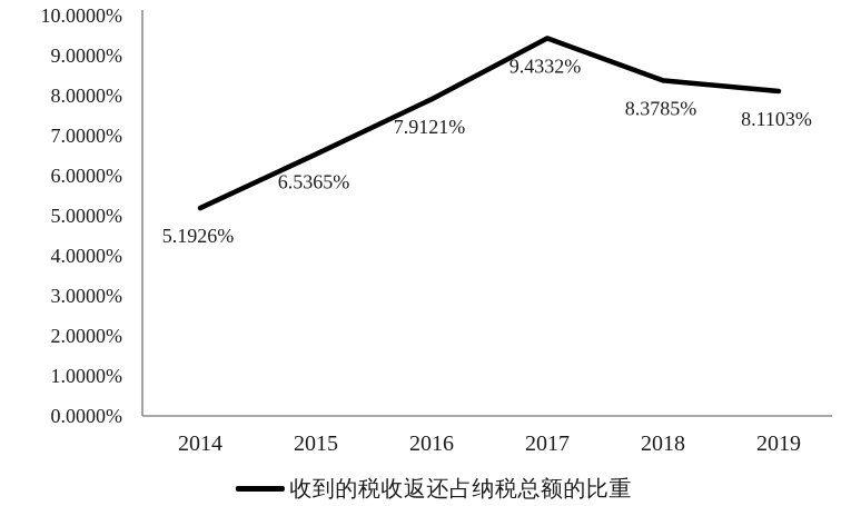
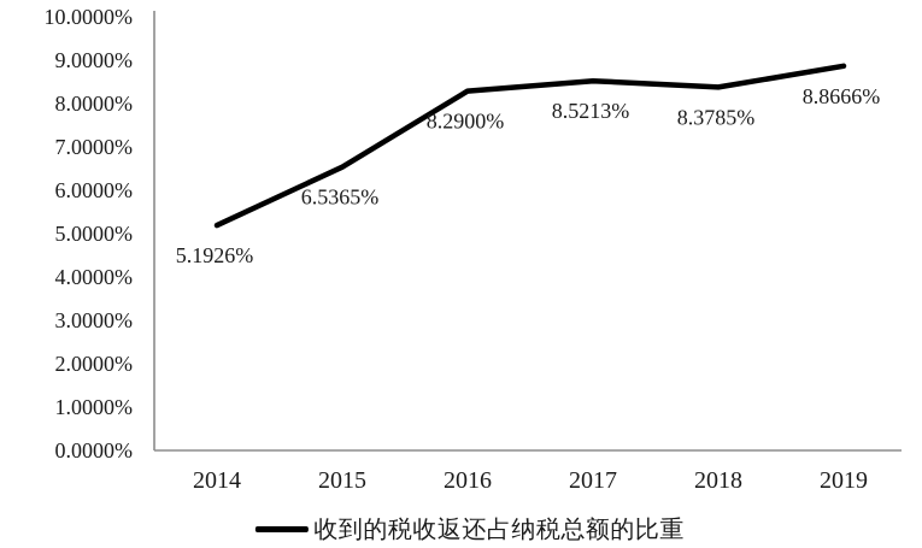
2016: 7.9121% -> 8.2900%
2017: 9.4332% -> 8.5213%
2019: 8.1103% -> 8.8666%
